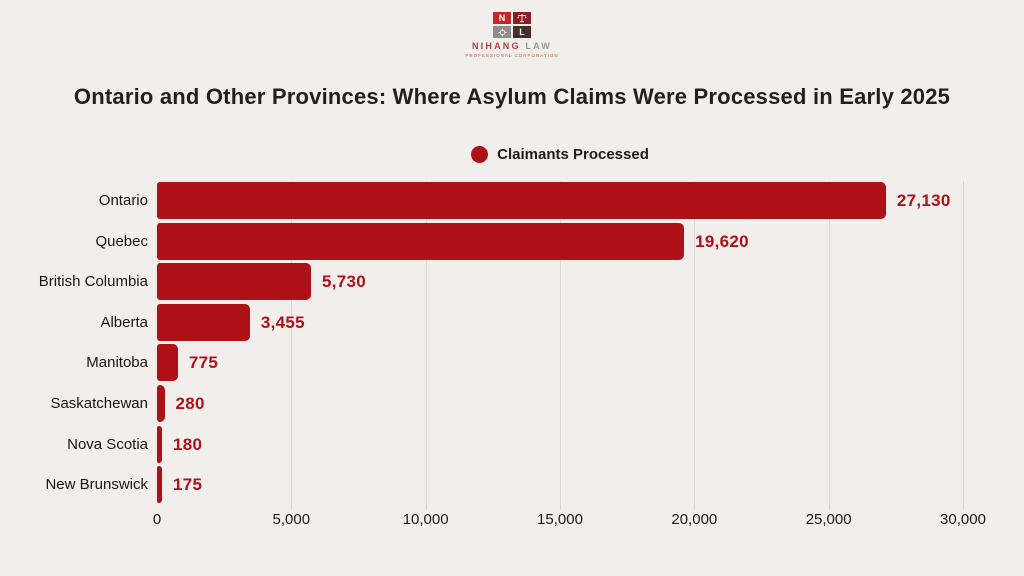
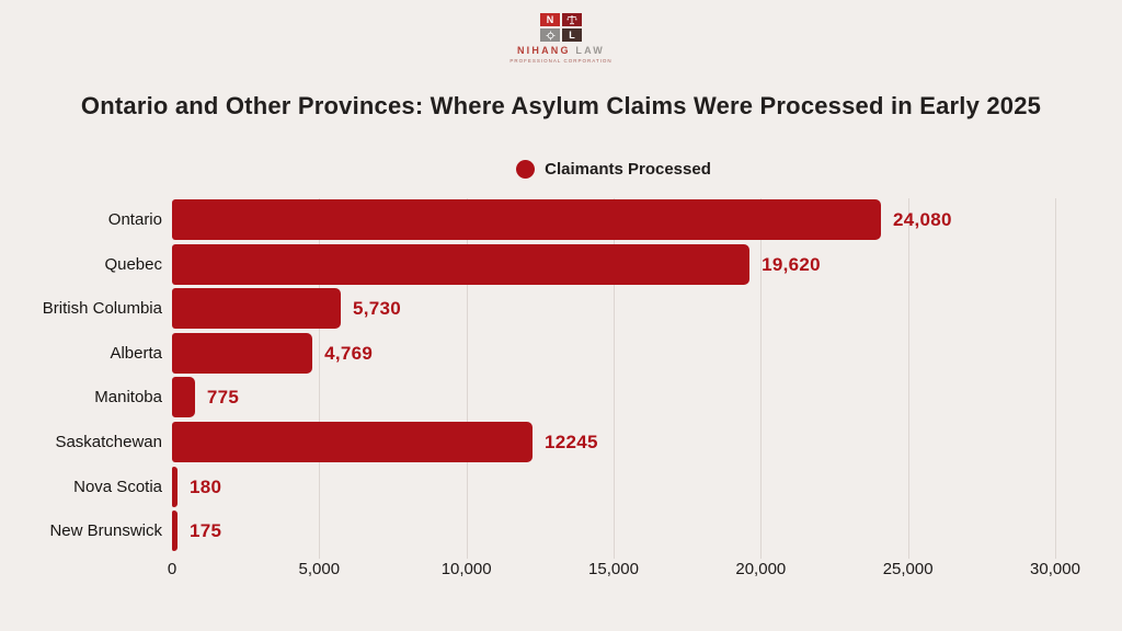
Ontario: 27,130 -> 24,080
Alberta: 3,455 -> 4,769
Saskatchewan: 280 -> 12245
